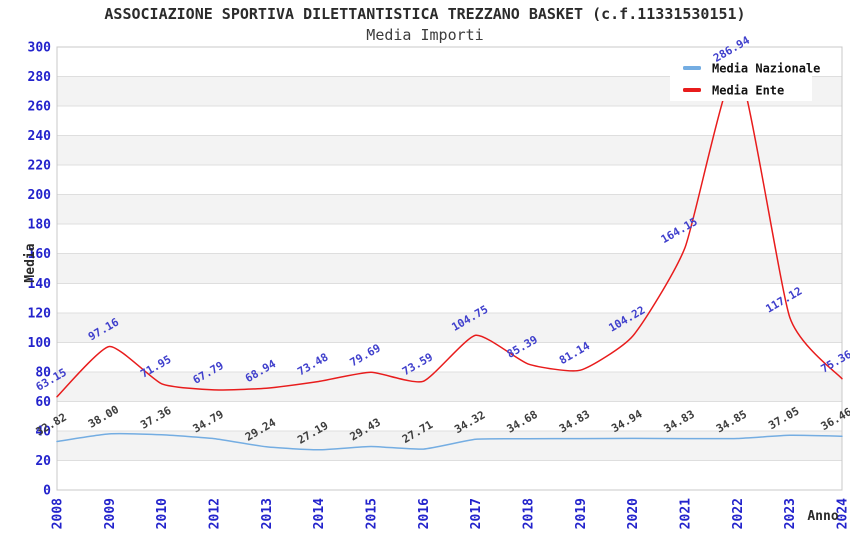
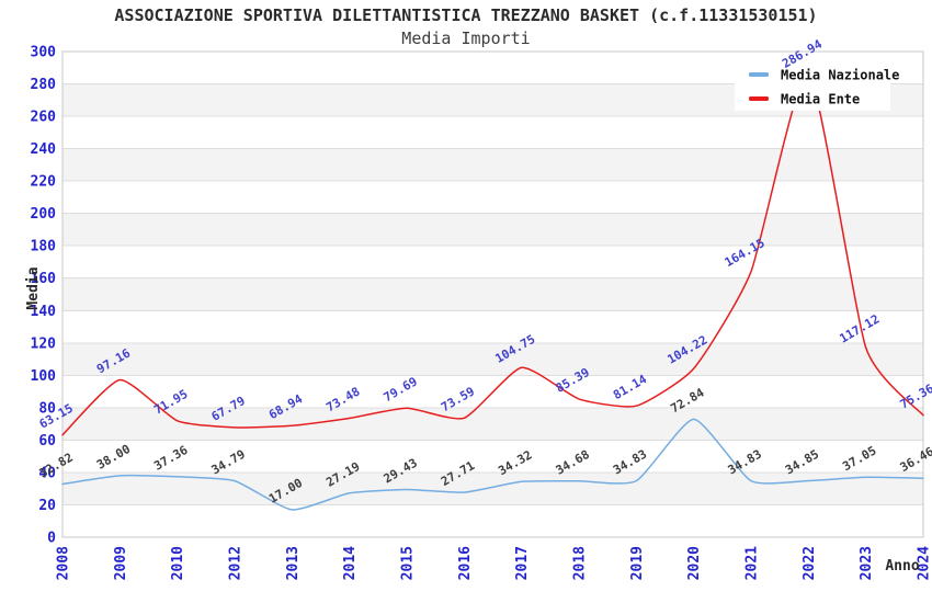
Media Nazionale/2013: 29.24 -> 17.00
Media Nazionale/2020: 34.94 -> 72.84
